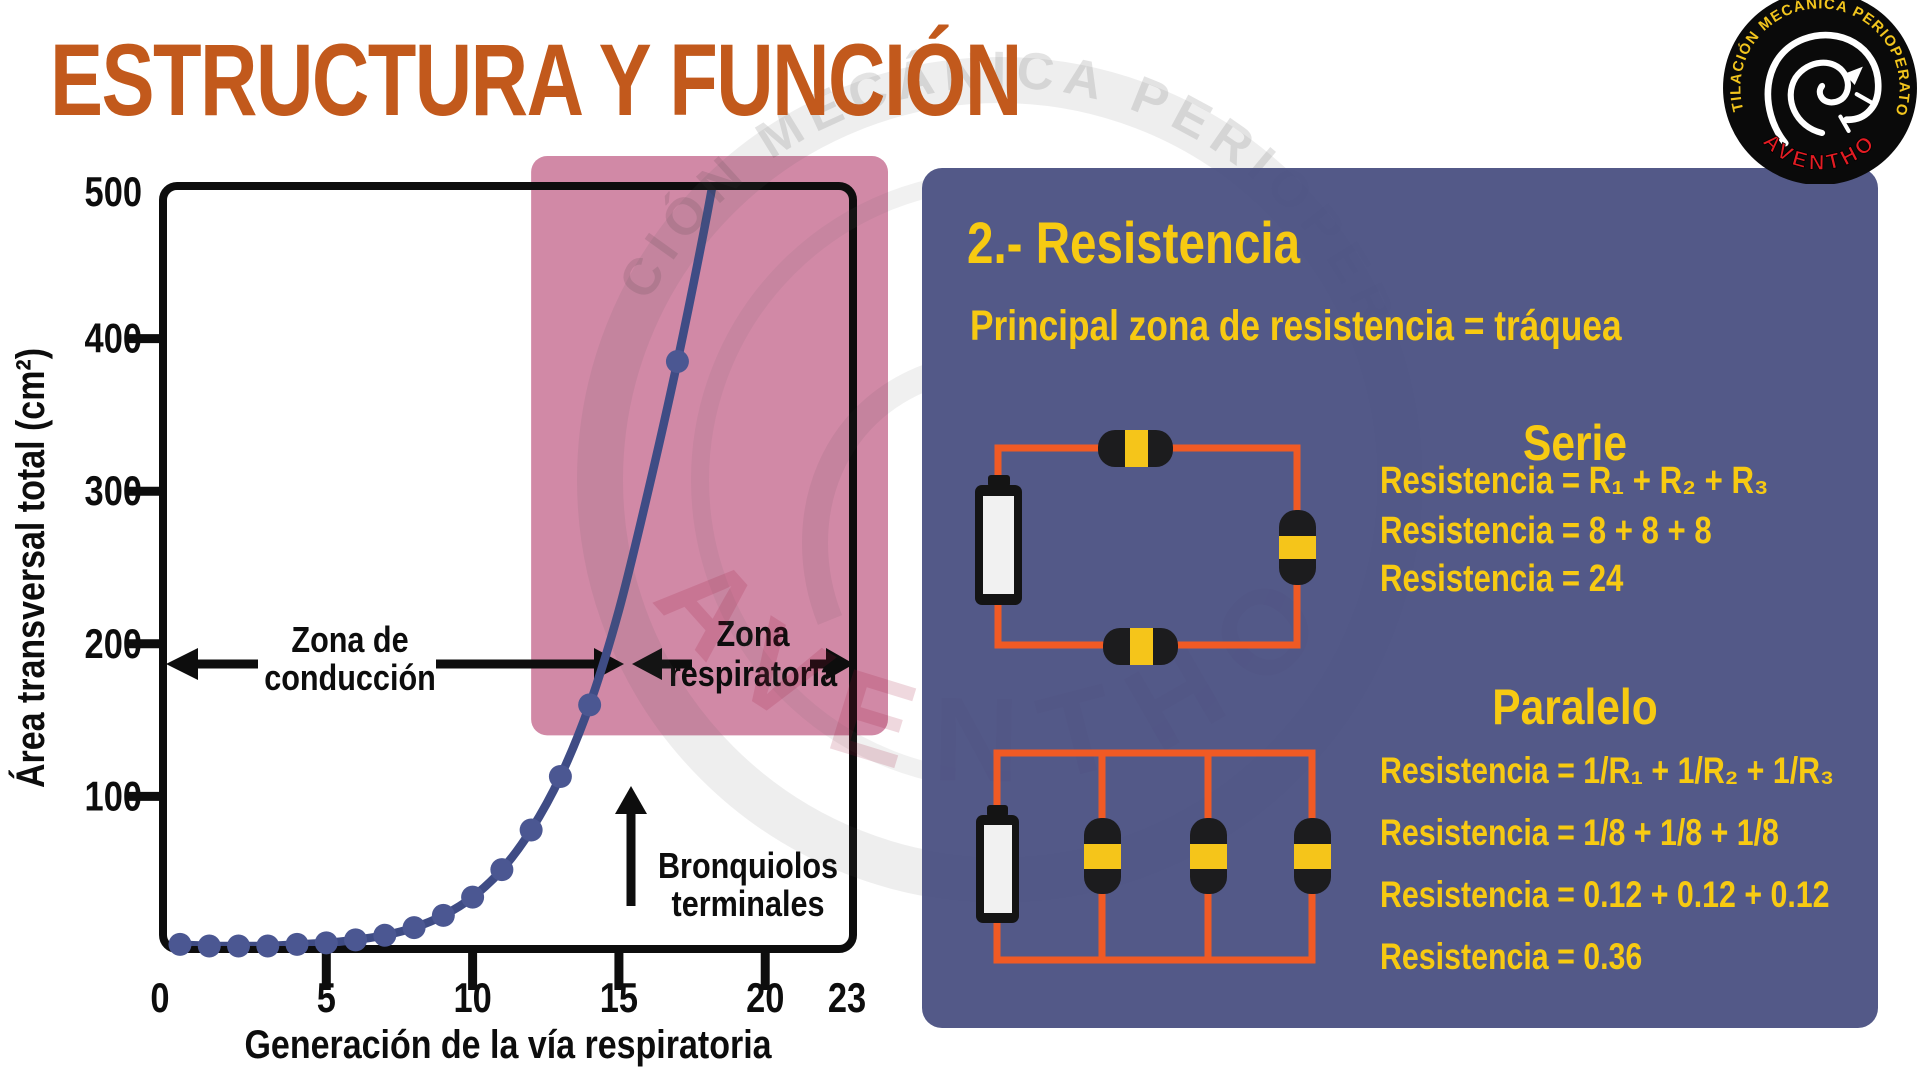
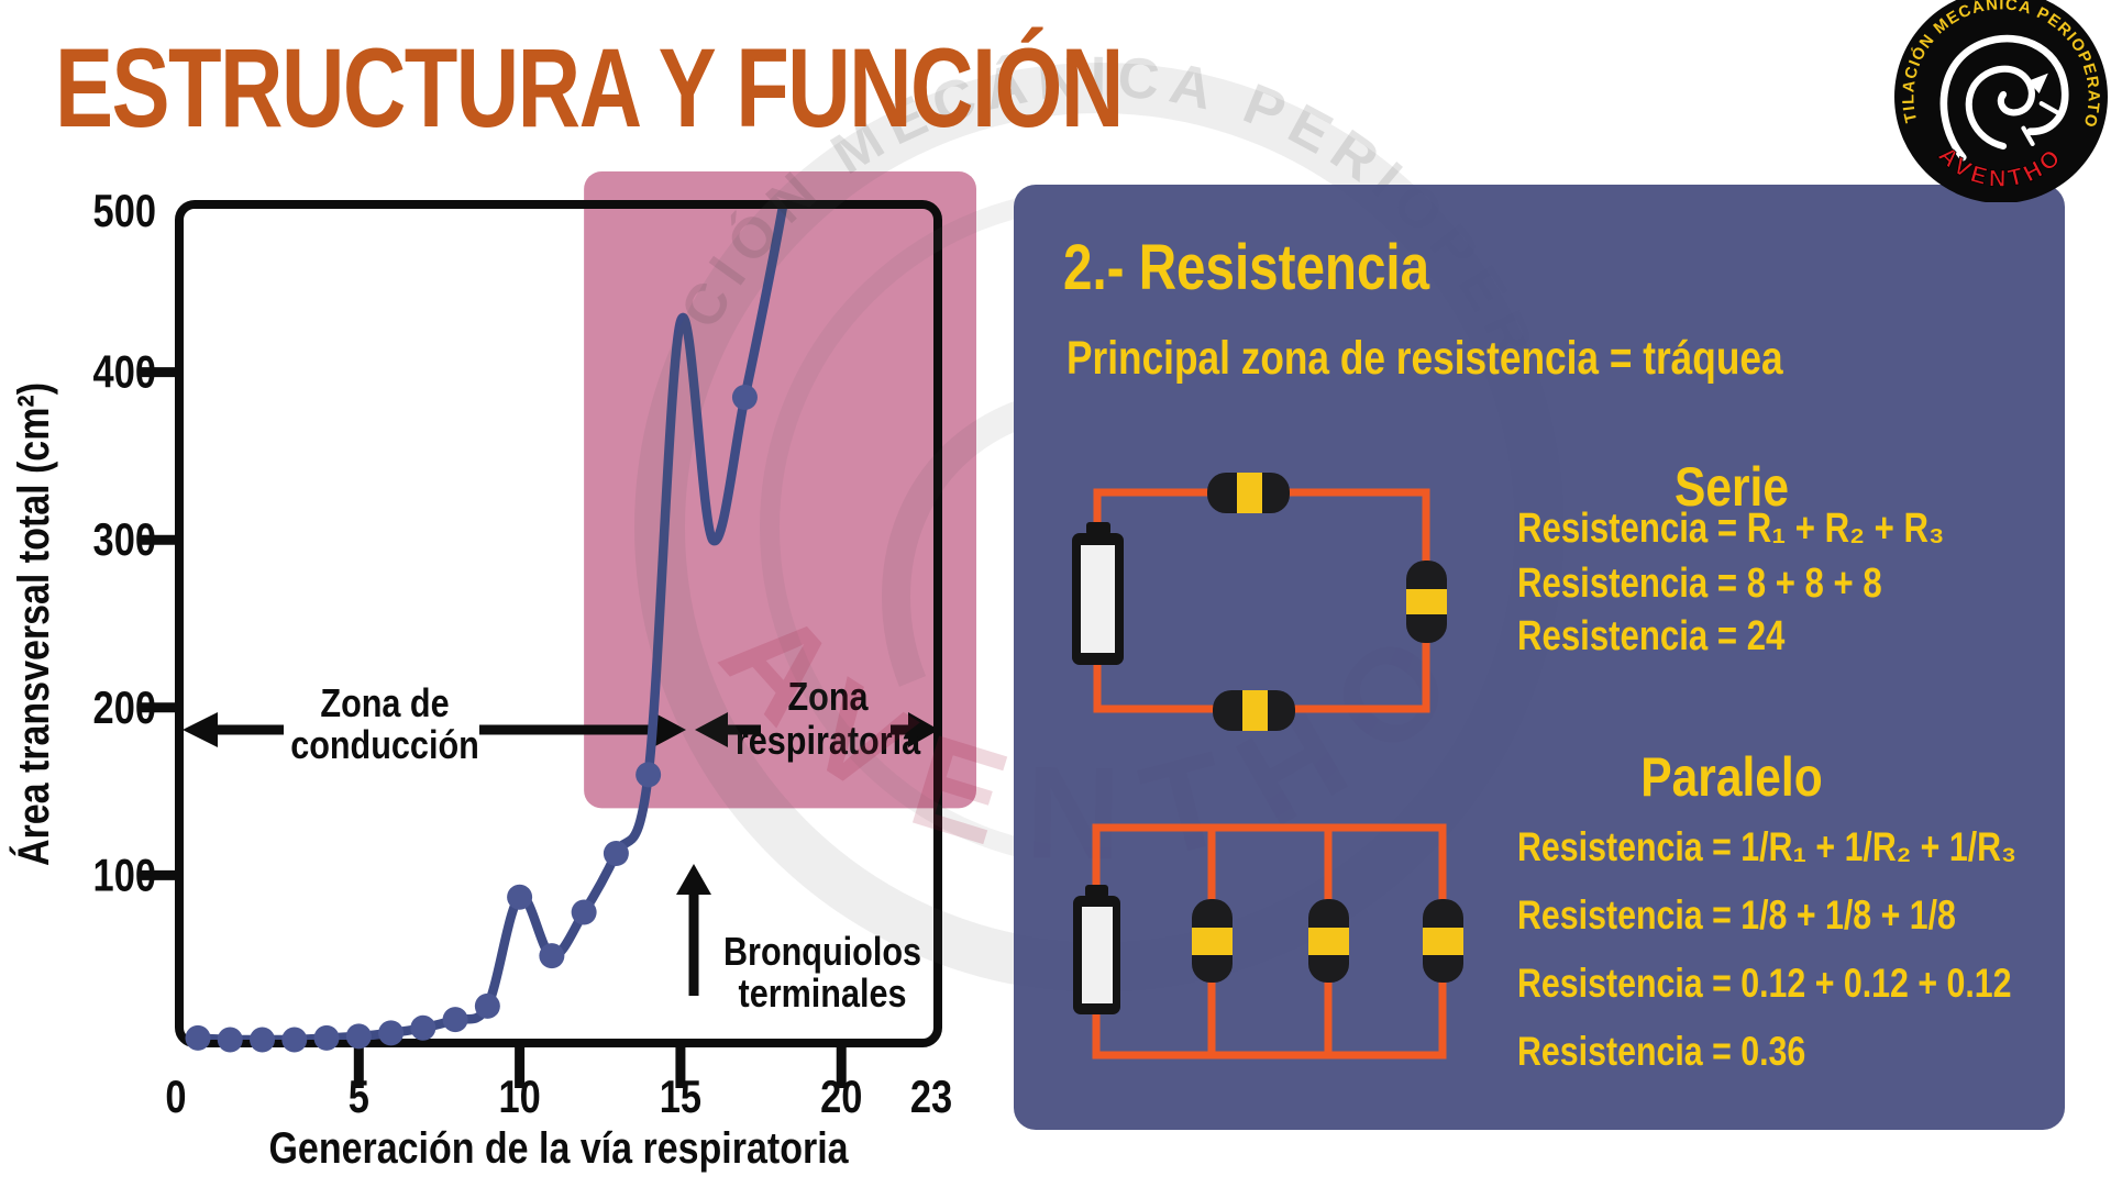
10: 34 -> 87
15: 222 -> 430
